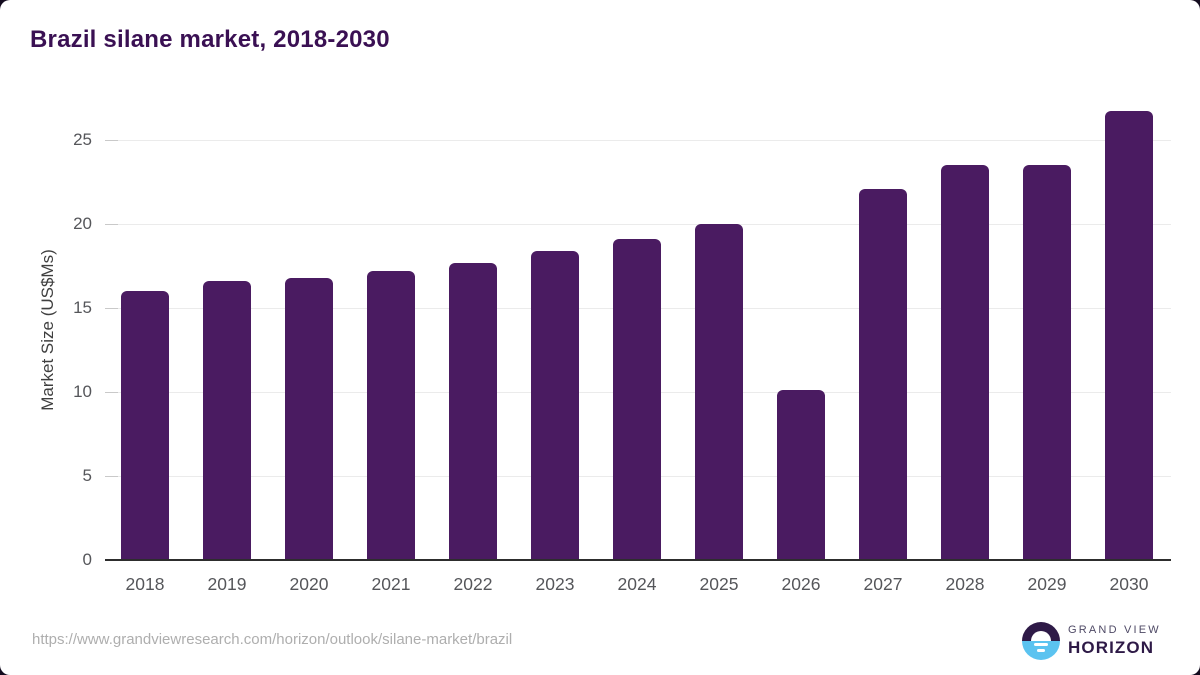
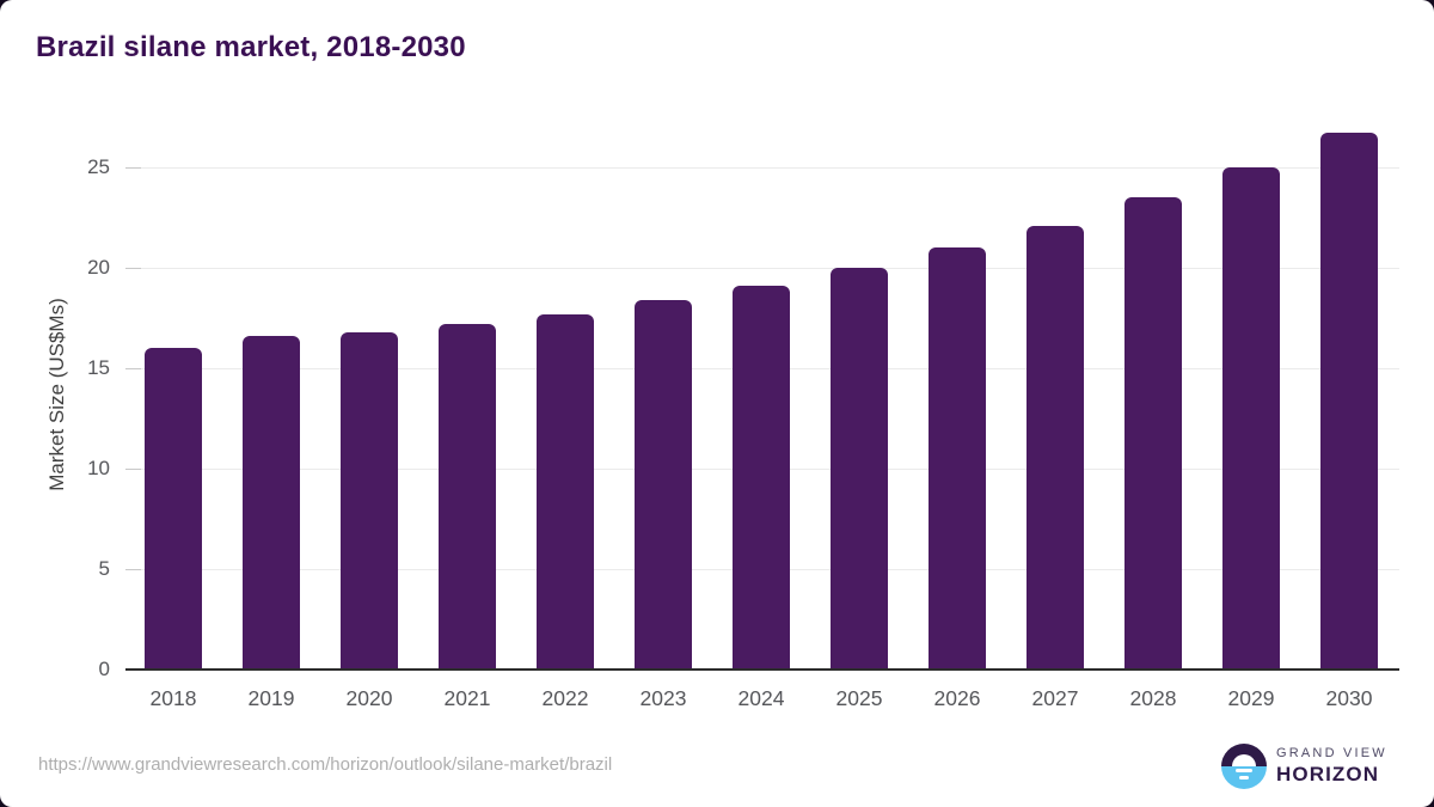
2026: 10.1 -> 21.0
2029: 23.5 -> 25.0
